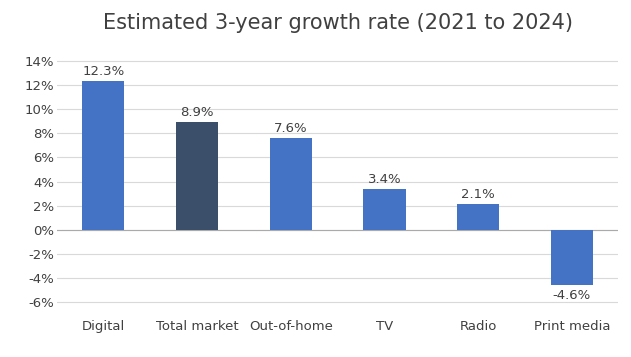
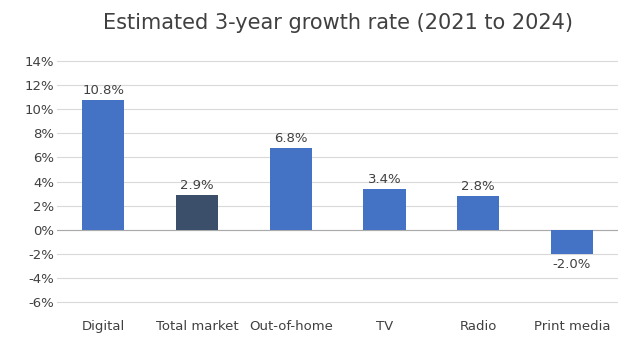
Digital: 12.3% -> 10.8%
Total market: 8.9% -> 2.9%
Out-of-home: 7.6% -> 6.8%
Radio: 2.1% -> 2.8%
Print media: -4.6% -> -2.0%
